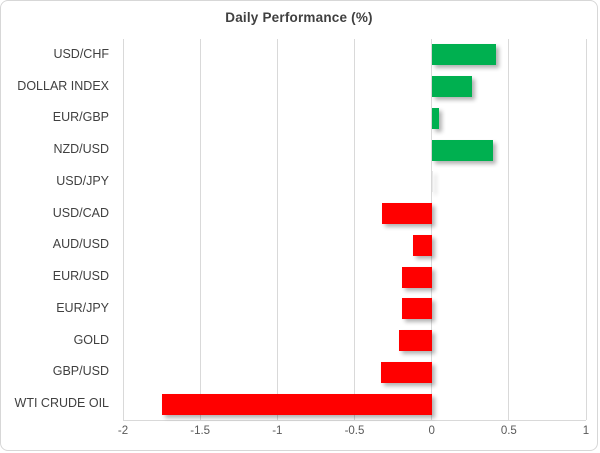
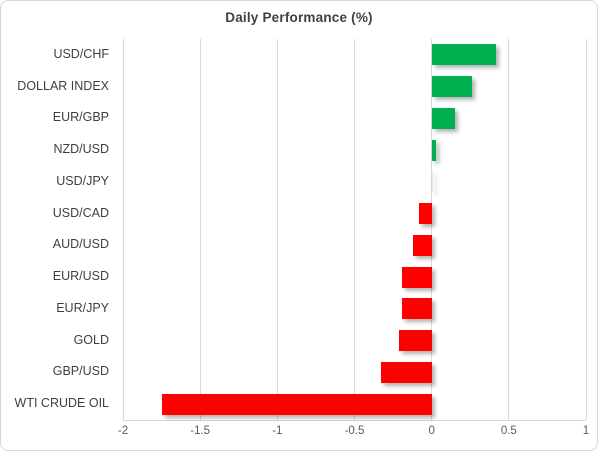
EUR/GBP: 0.05 -> 0.15
NZD/USD: 0.40 -> 0.03
USD/CAD: -0.32 -> -0.08
